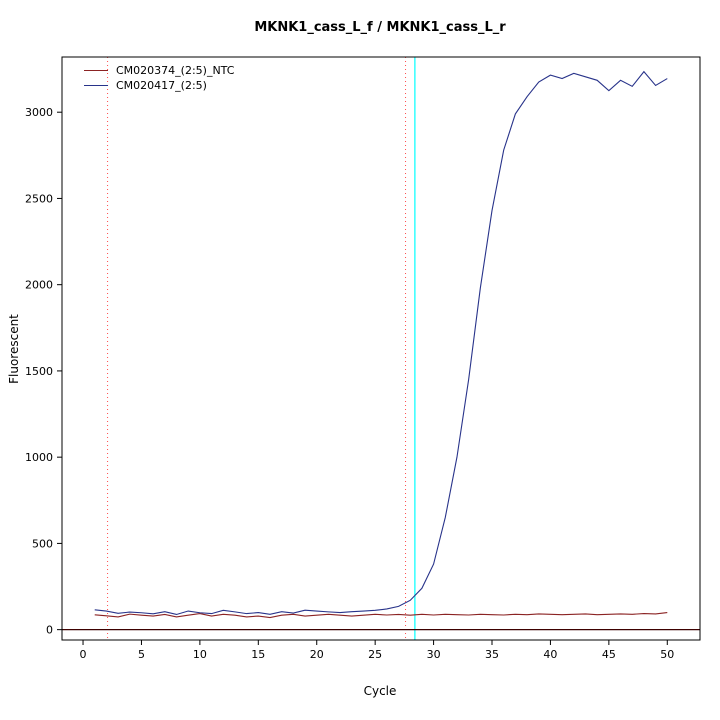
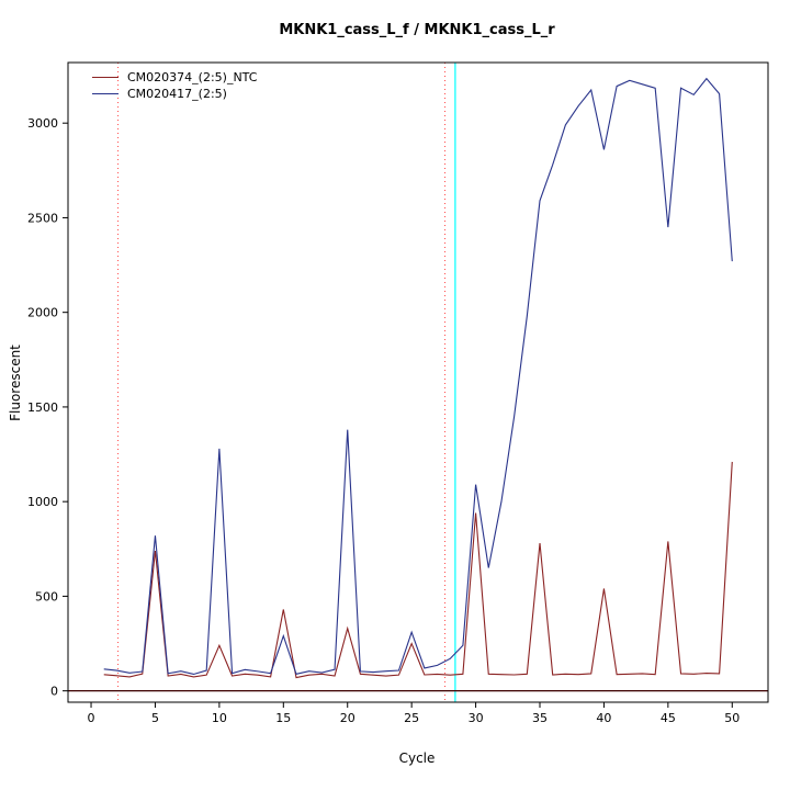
CM020374_(2:5)_NTC/5: 80 -> 740
CM020417_(2:5)/5: 100 -> 820
CM020374_(2:5)_NTC/10: 90 -> 240
CM020417_(2:5)/10: 100 -> 1280
CM020374_(2:5)_NTC/15: 80 -> 430
CM020417_(2:5)/15: 100 -> 290
CM020374_(2:5)_NTC/20: 80 -> 330
CM020417_(2:5)/20: 110 -> 1380
CM020374_(2:5)_NTC/25: 90 -> 250
CM020417_(2:5)/25: 110 -> 310
CM020374_(2:5)_NTC/30: 80 -> 940
CM020417_(2:5)/30: 380 -> 1090
CM020374_(2:5)_NTC/35: 90 -> 780
CM020417_(2:5)/35: 2430 -> 2590
CM020374_(2:5)_NTC/40: 90 -> 540
CM020417_(2:5)/40: 3220 -> 2860
CM020374_(2:5)_NTC/45: 90 -> 790
CM020417_(2:5)/45: 3120 -> 2450
CM020374_(2:5)_NTC/50: 100 -> 1210
CM020417_(2:5)/50: 3200 -> 2270
